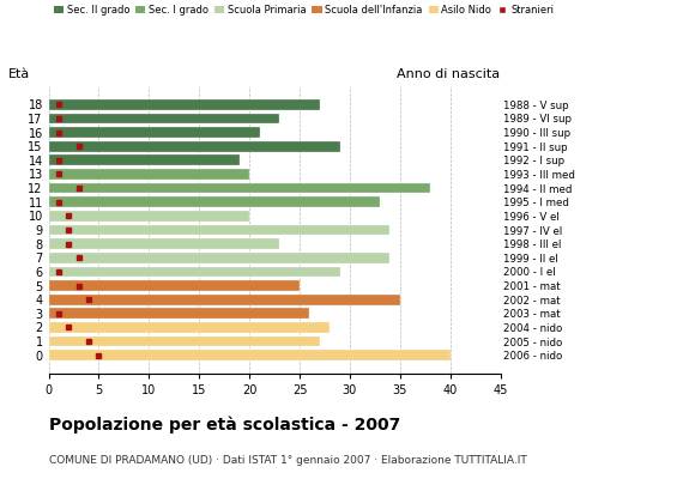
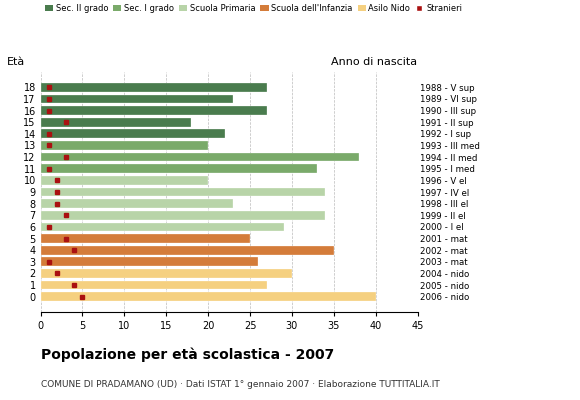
16: 21 -> 27
15: 29 -> 18
14: 19 -> 22
2: 28 -> 30
